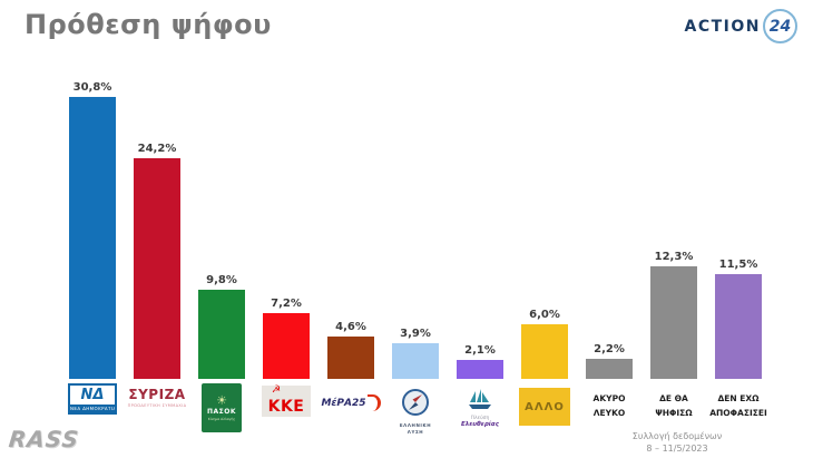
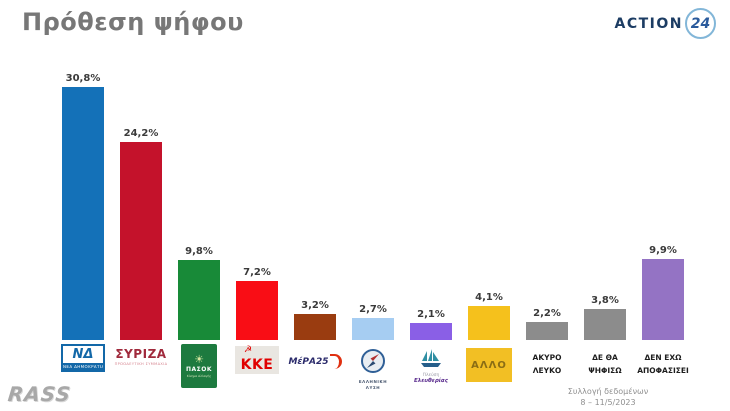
ΜέΡΑ25: 4,6% -> 3,2%
ΕΛΛΗΝΙΚΗ ΛΥΣΗ: 3,9% -> 2,7%
ΑΛΛΟ: 6,0% -> 4,1%
ΔΕ ΘΑ ΨΗΦΙΣΩ: 12,3% -> 3,8%
ΔΕΝ ΕΧΩ ΑΠΟΦΑΣΙΣΕΙ: 11,5% -> 9,9%
